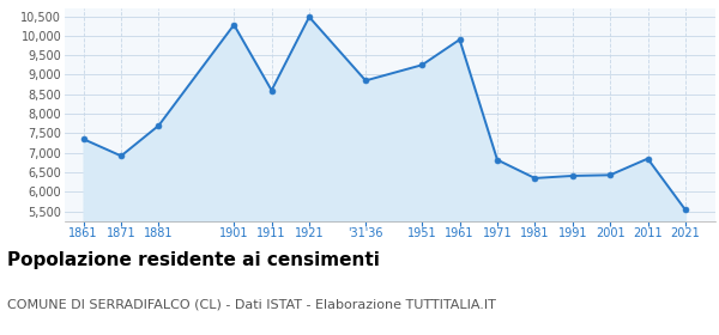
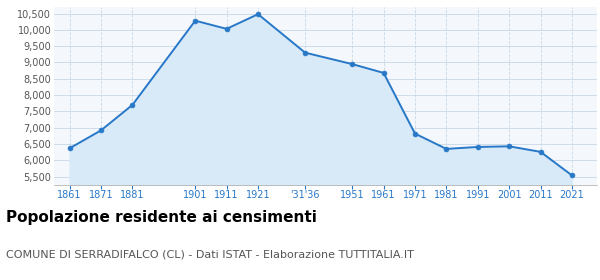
1861: 7,350 -> 6,370
1911: 8,600 -> 10,030
'31'36: 8,850 -> 9,300
1951: 9,250 -> 8,950
1961: 9,900 -> 8,680
2011: 6,850 -> 6,260
